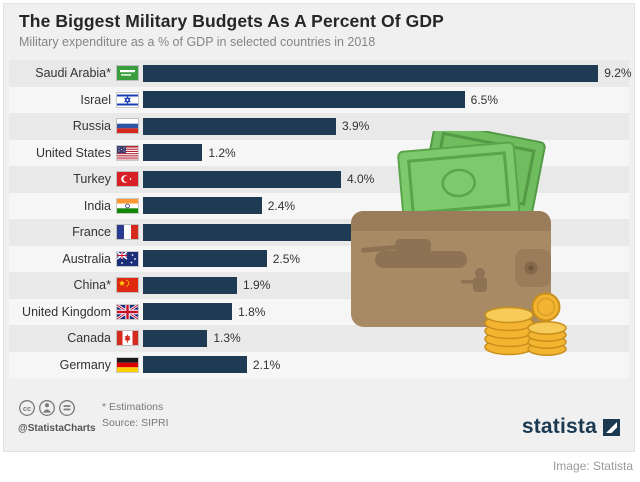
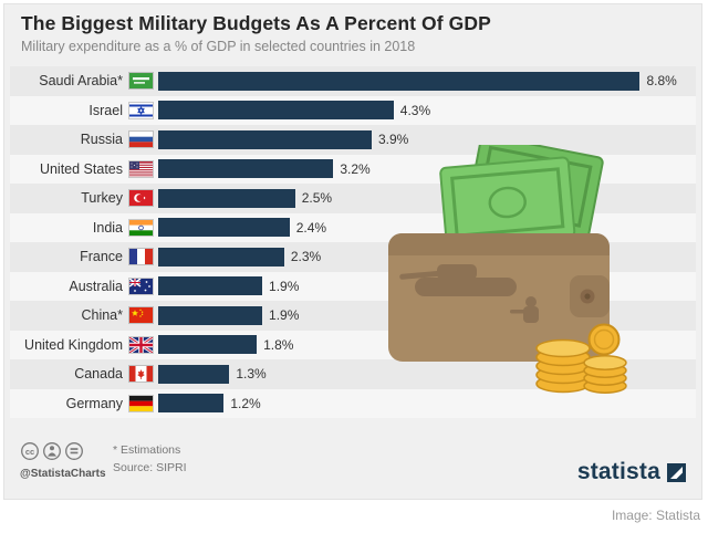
Saudi Arabia*: 9.2% -> 8.8%
Israel: 6.5% -> 4.3%
United States: 1.2% -> 3.2%
Turkey: 4.0% -> 2.5%
France: 4.2% -> 2.3%
Australia: 2.5% -> 1.9%
Germany: 2.1% -> 1.2%
